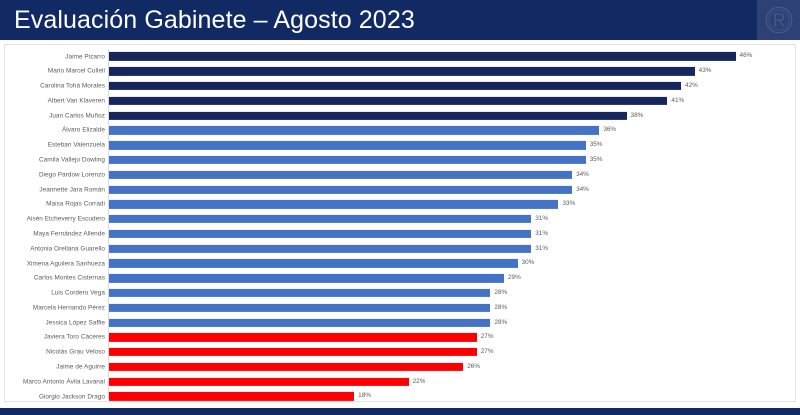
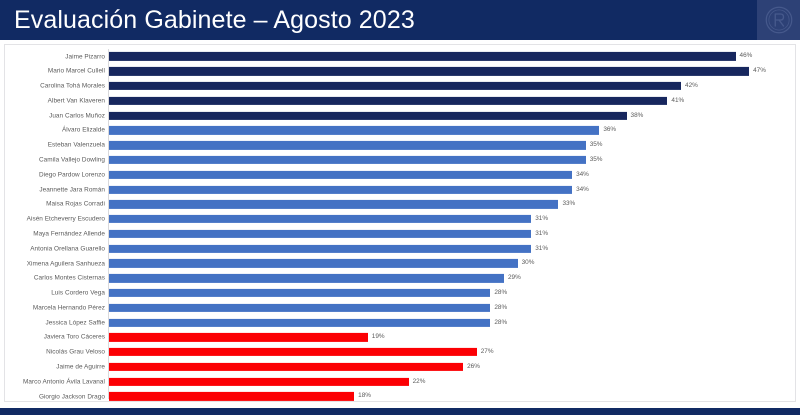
Mario Marcel Cullell: 43% -> 47%
Javiera Toro Cáceres: 27% -> 19%
